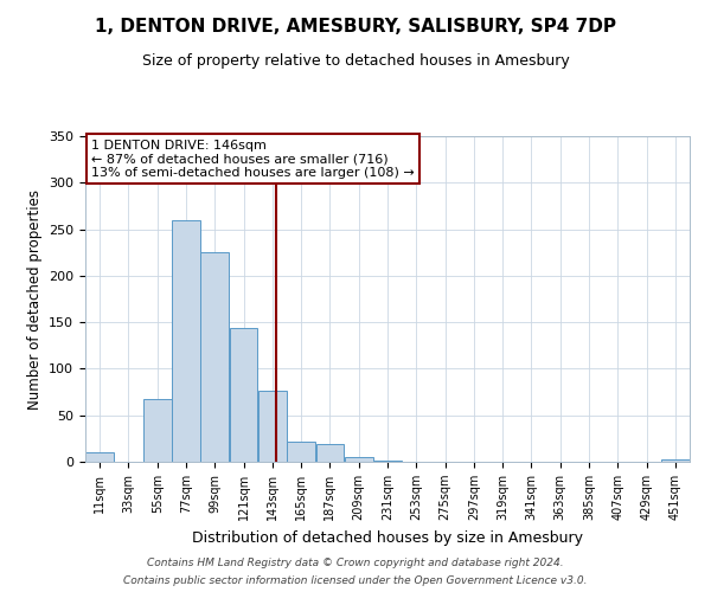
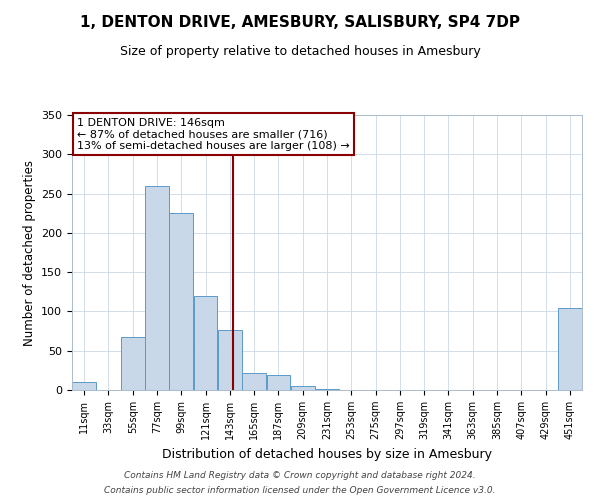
121sqm: 144 -> 120
451sqm: 2 -> 104
